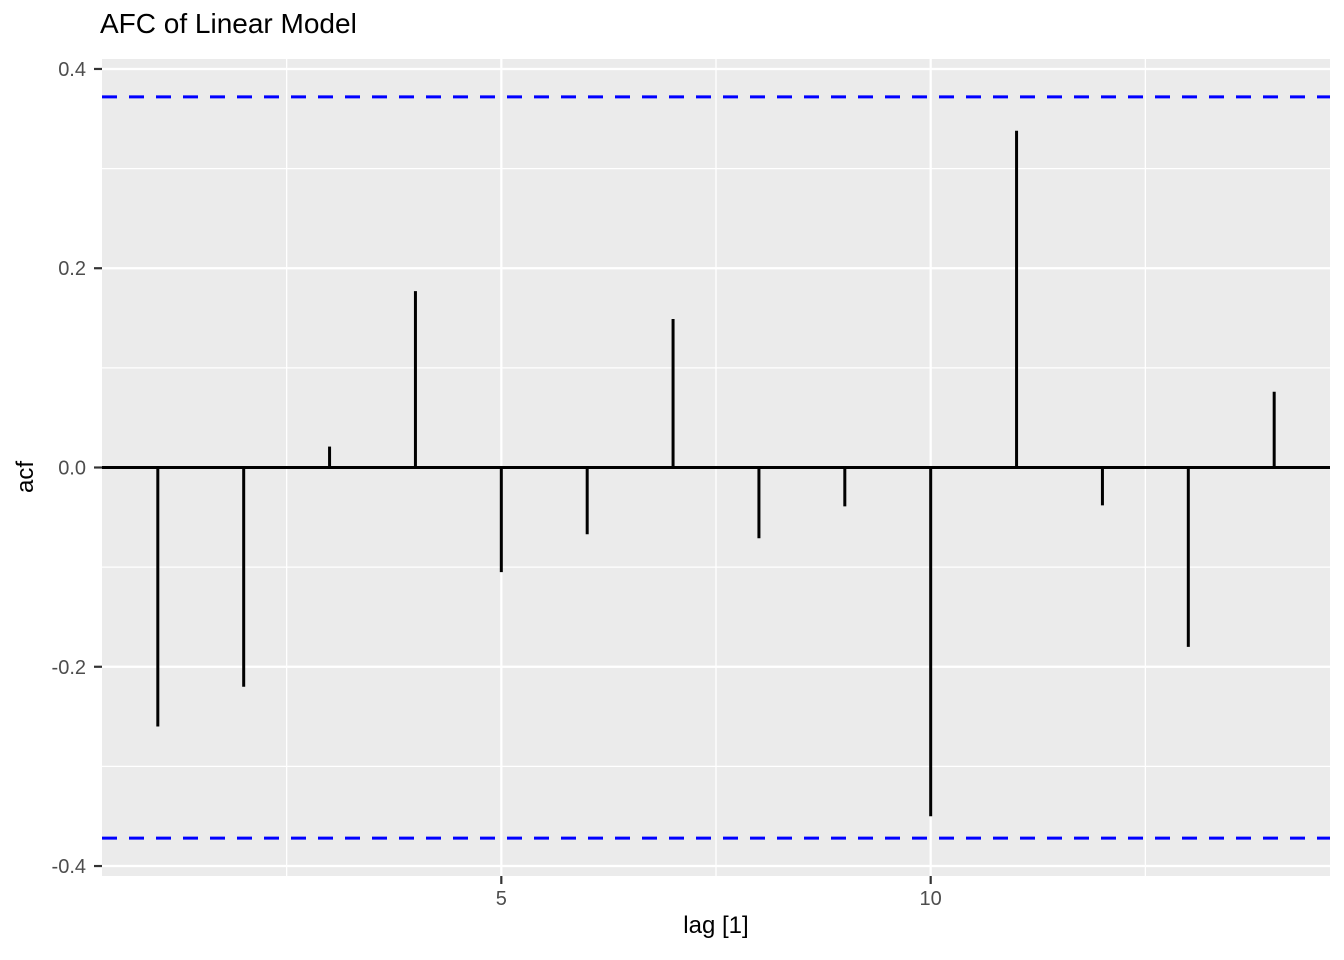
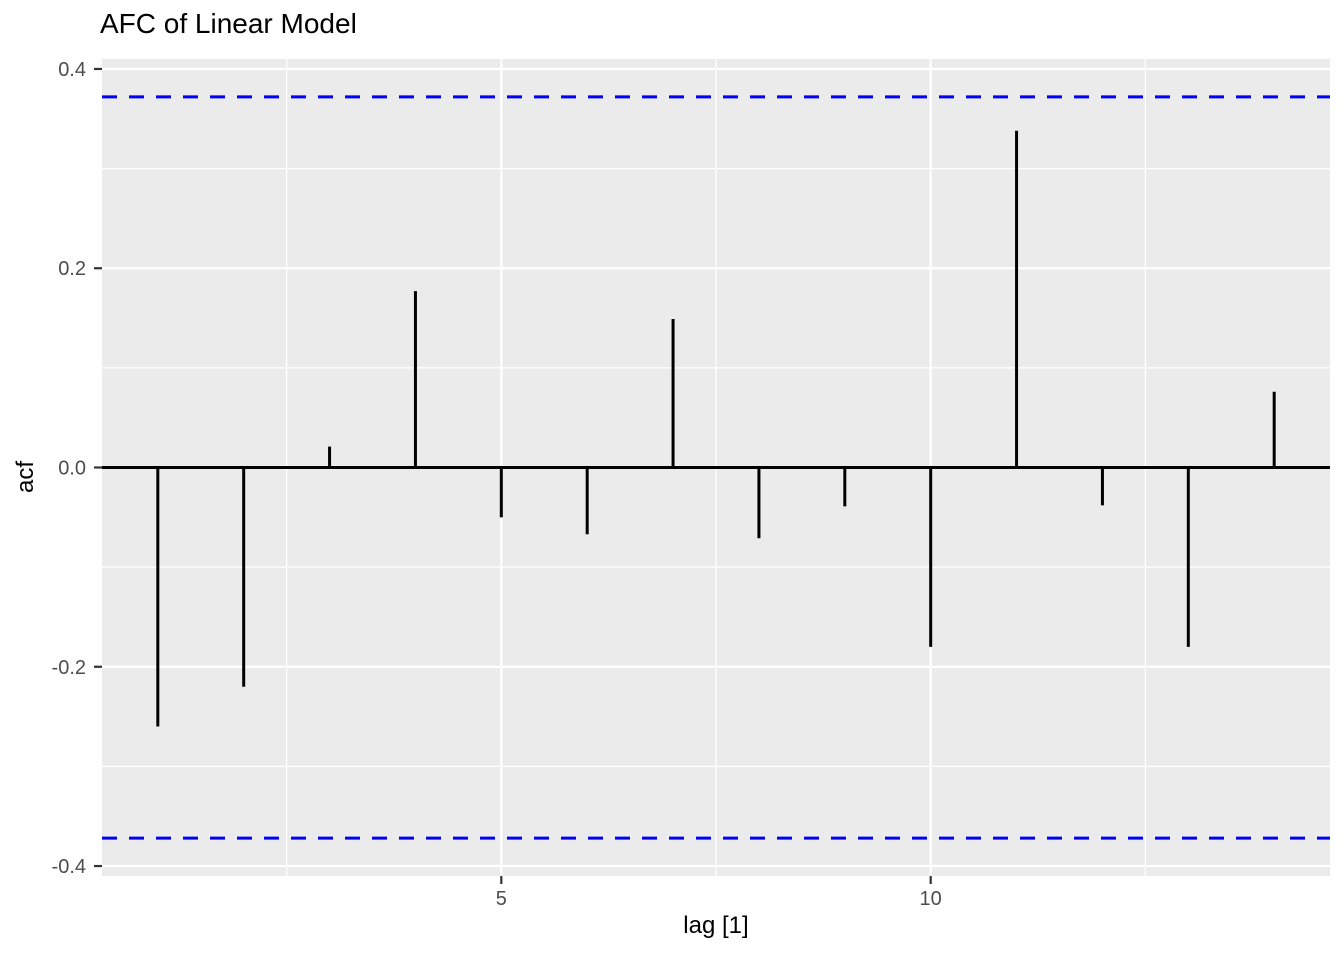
5: -0.10 -> -0.05
10: -0.35 -> -0.18
